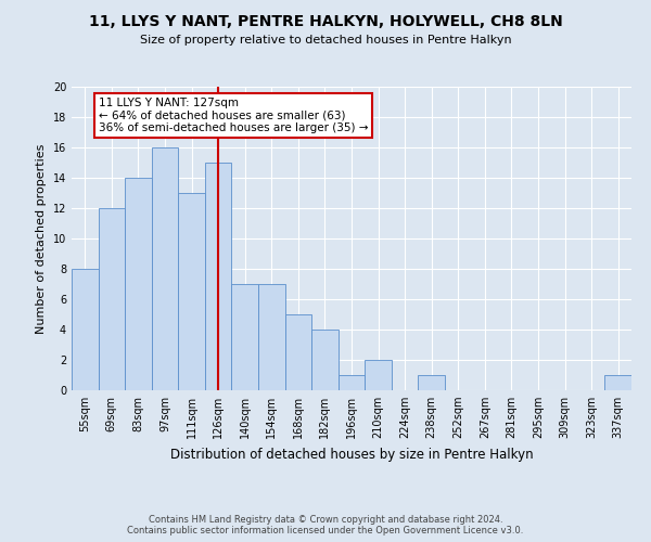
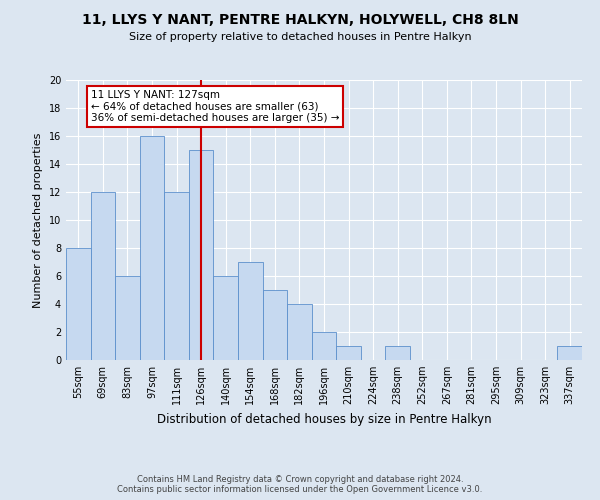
83sqm: 14 -> 6
111sqm: 13 -> 12
140sqm: 7 -> 6
196sqm: 1 -> 2
210sqm: 2 -> 1
